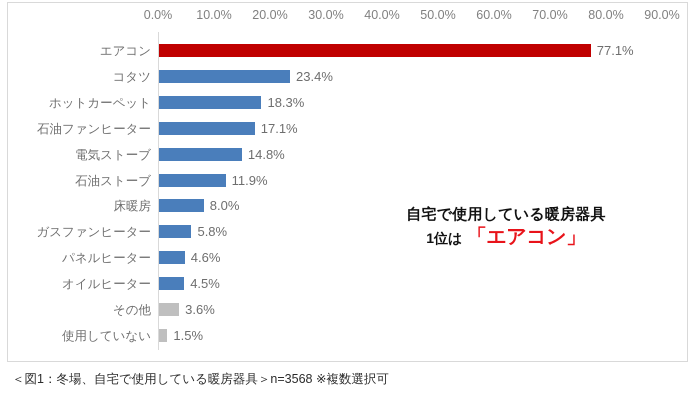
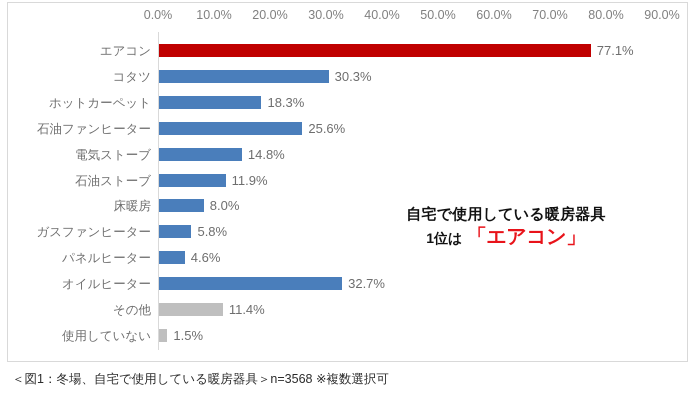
コタツ: 23.4% -> 30.3%
石油ファンヒーター: 17.1% -> 25.6%
オイルヒーター: 4.5% -> 32.7%
その他: 3.6% -> 11.4%
